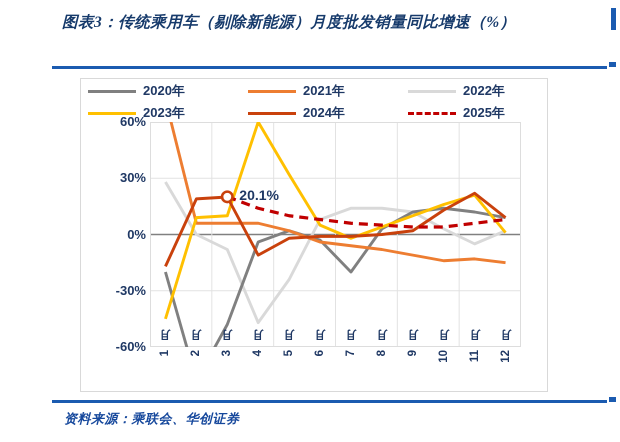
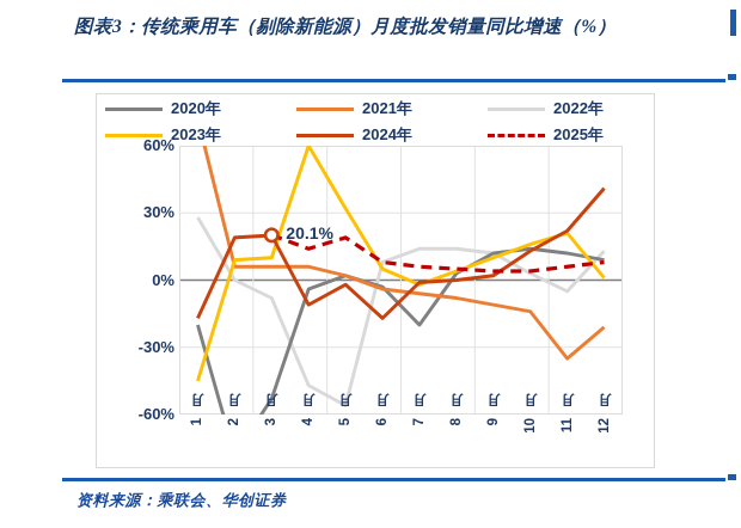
2020年/3月: -48% -> -53%
2022年/5月: -24% -> -56%
2025年/5月: 10% -> 19%
2024年/6月: -1% -> -17%
2021年/11月: -13% -> -35%
2021年/12月: -15% -> -21%
2022年/12月: 2% -> 13%
2024年/12月: 9% -> 41%
